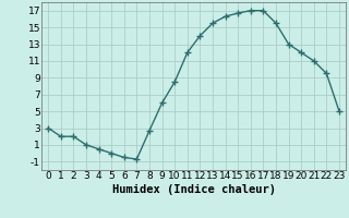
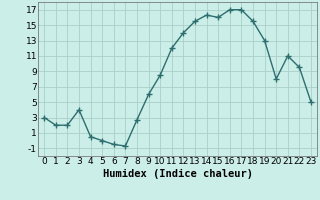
3: 1.0 -> 4.0
15: 16.7 -> 16.0
20: 12.0 -> 8.0
